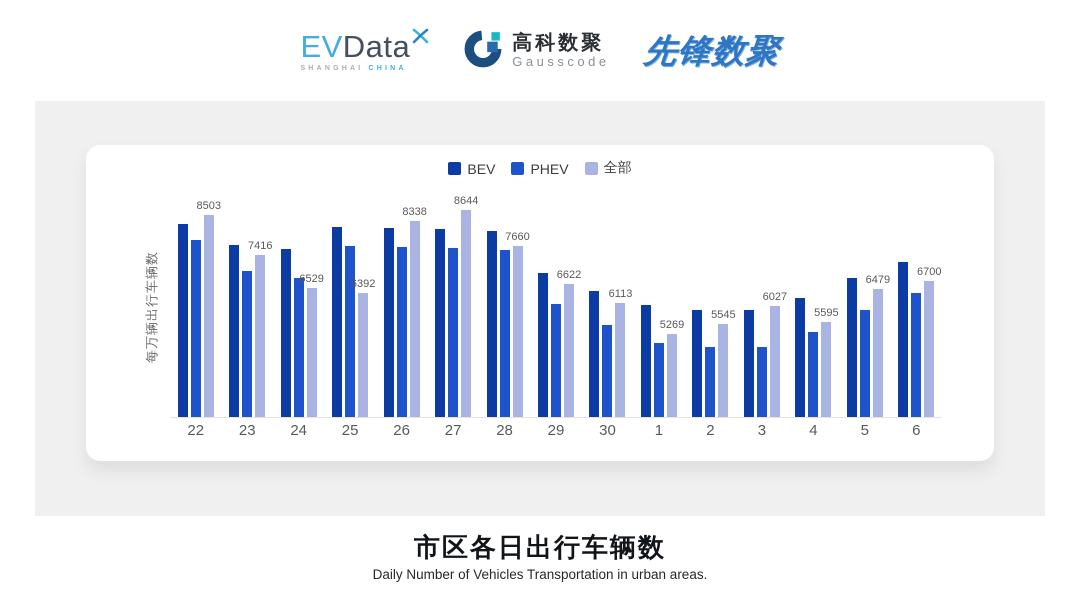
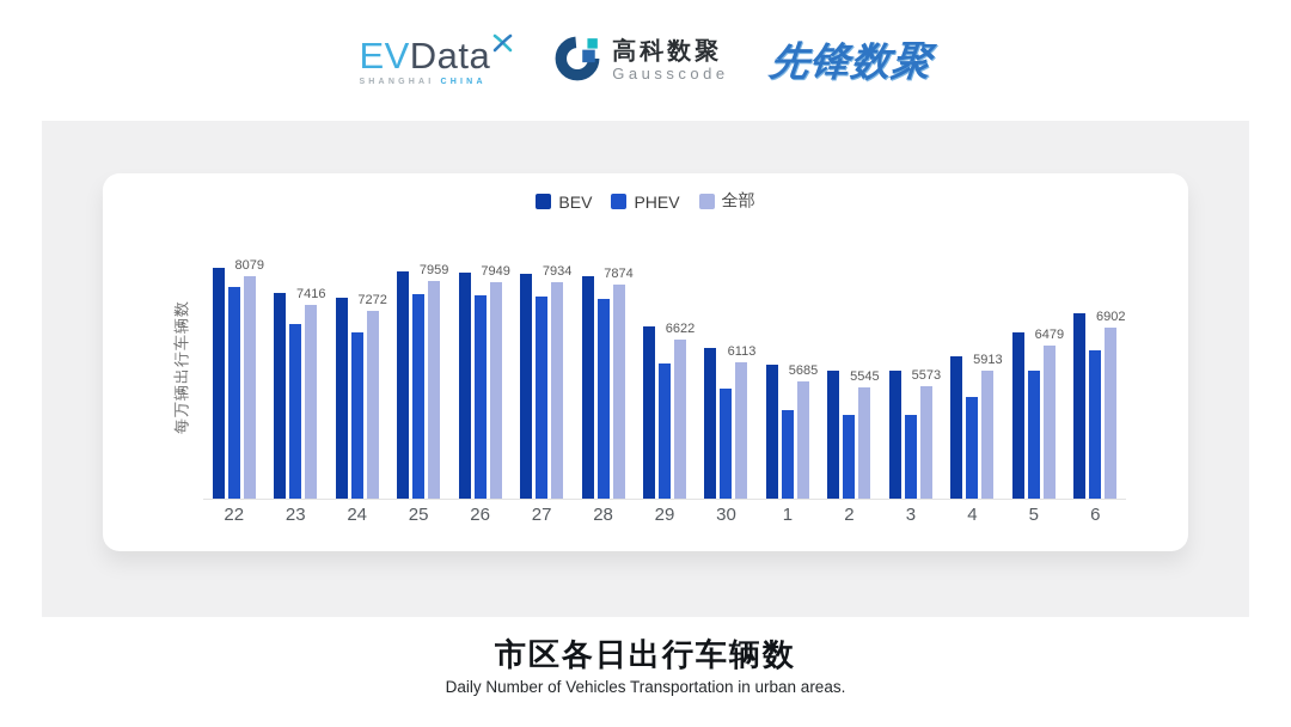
全部/22: 8503 -> 8079
全部/24: 6529 -> 7272
全部/25: 6392 -> 7959
全部/26: 8338 -> 7949
全部/27: 8644 -> 7934
全部/28: 7660 -> 7874
全部/1: 5269 -> 5685
全部/3: 6027 -> 5573
全部/4: 5595 -> 5913
全部/6: 6700 -> 6902
